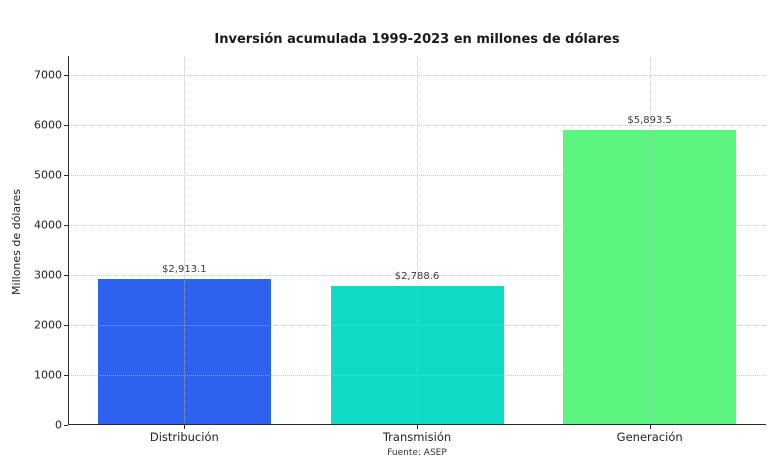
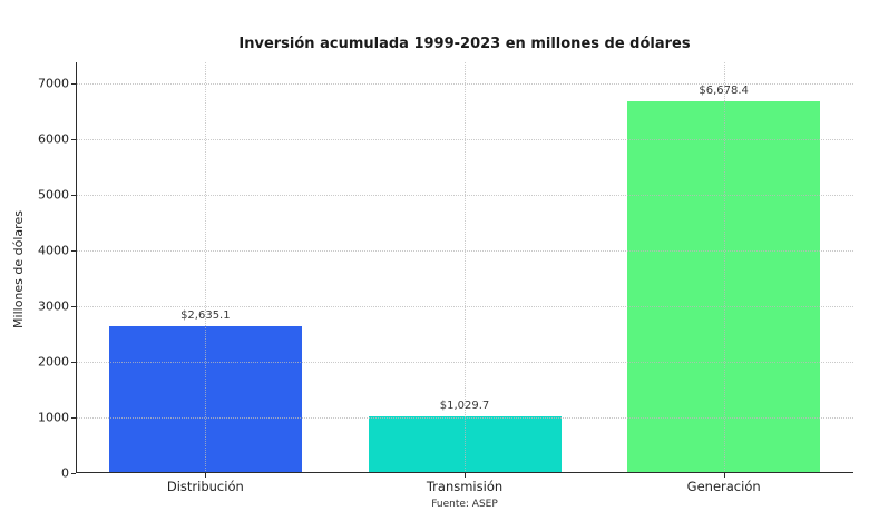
Distribución: $2,913.1 -> $2,635.1
Transmisión: $2,788.6 -> $1,029.7
Generación: $5,893.5 -> $6,678.4
